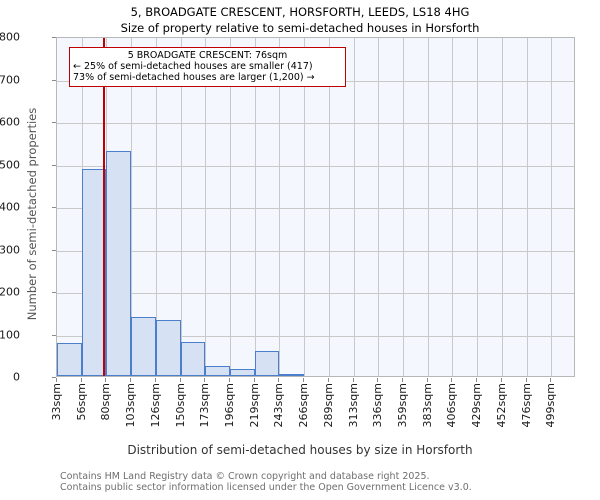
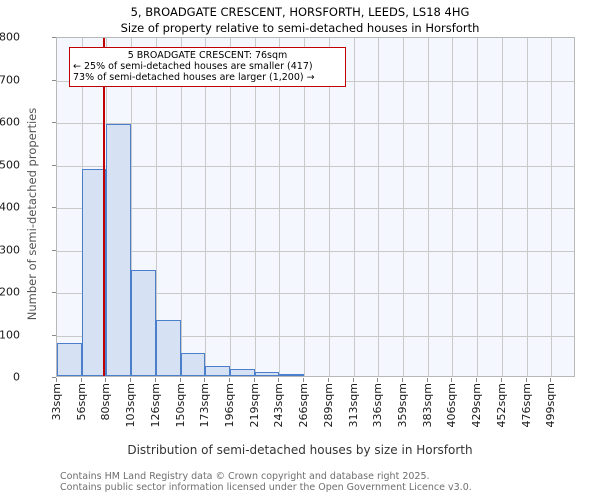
80sqm: 530 -> 590
103sqm: 140 -> 250
150sqm: 80 -> 60
219sqm: 60 -> 10
